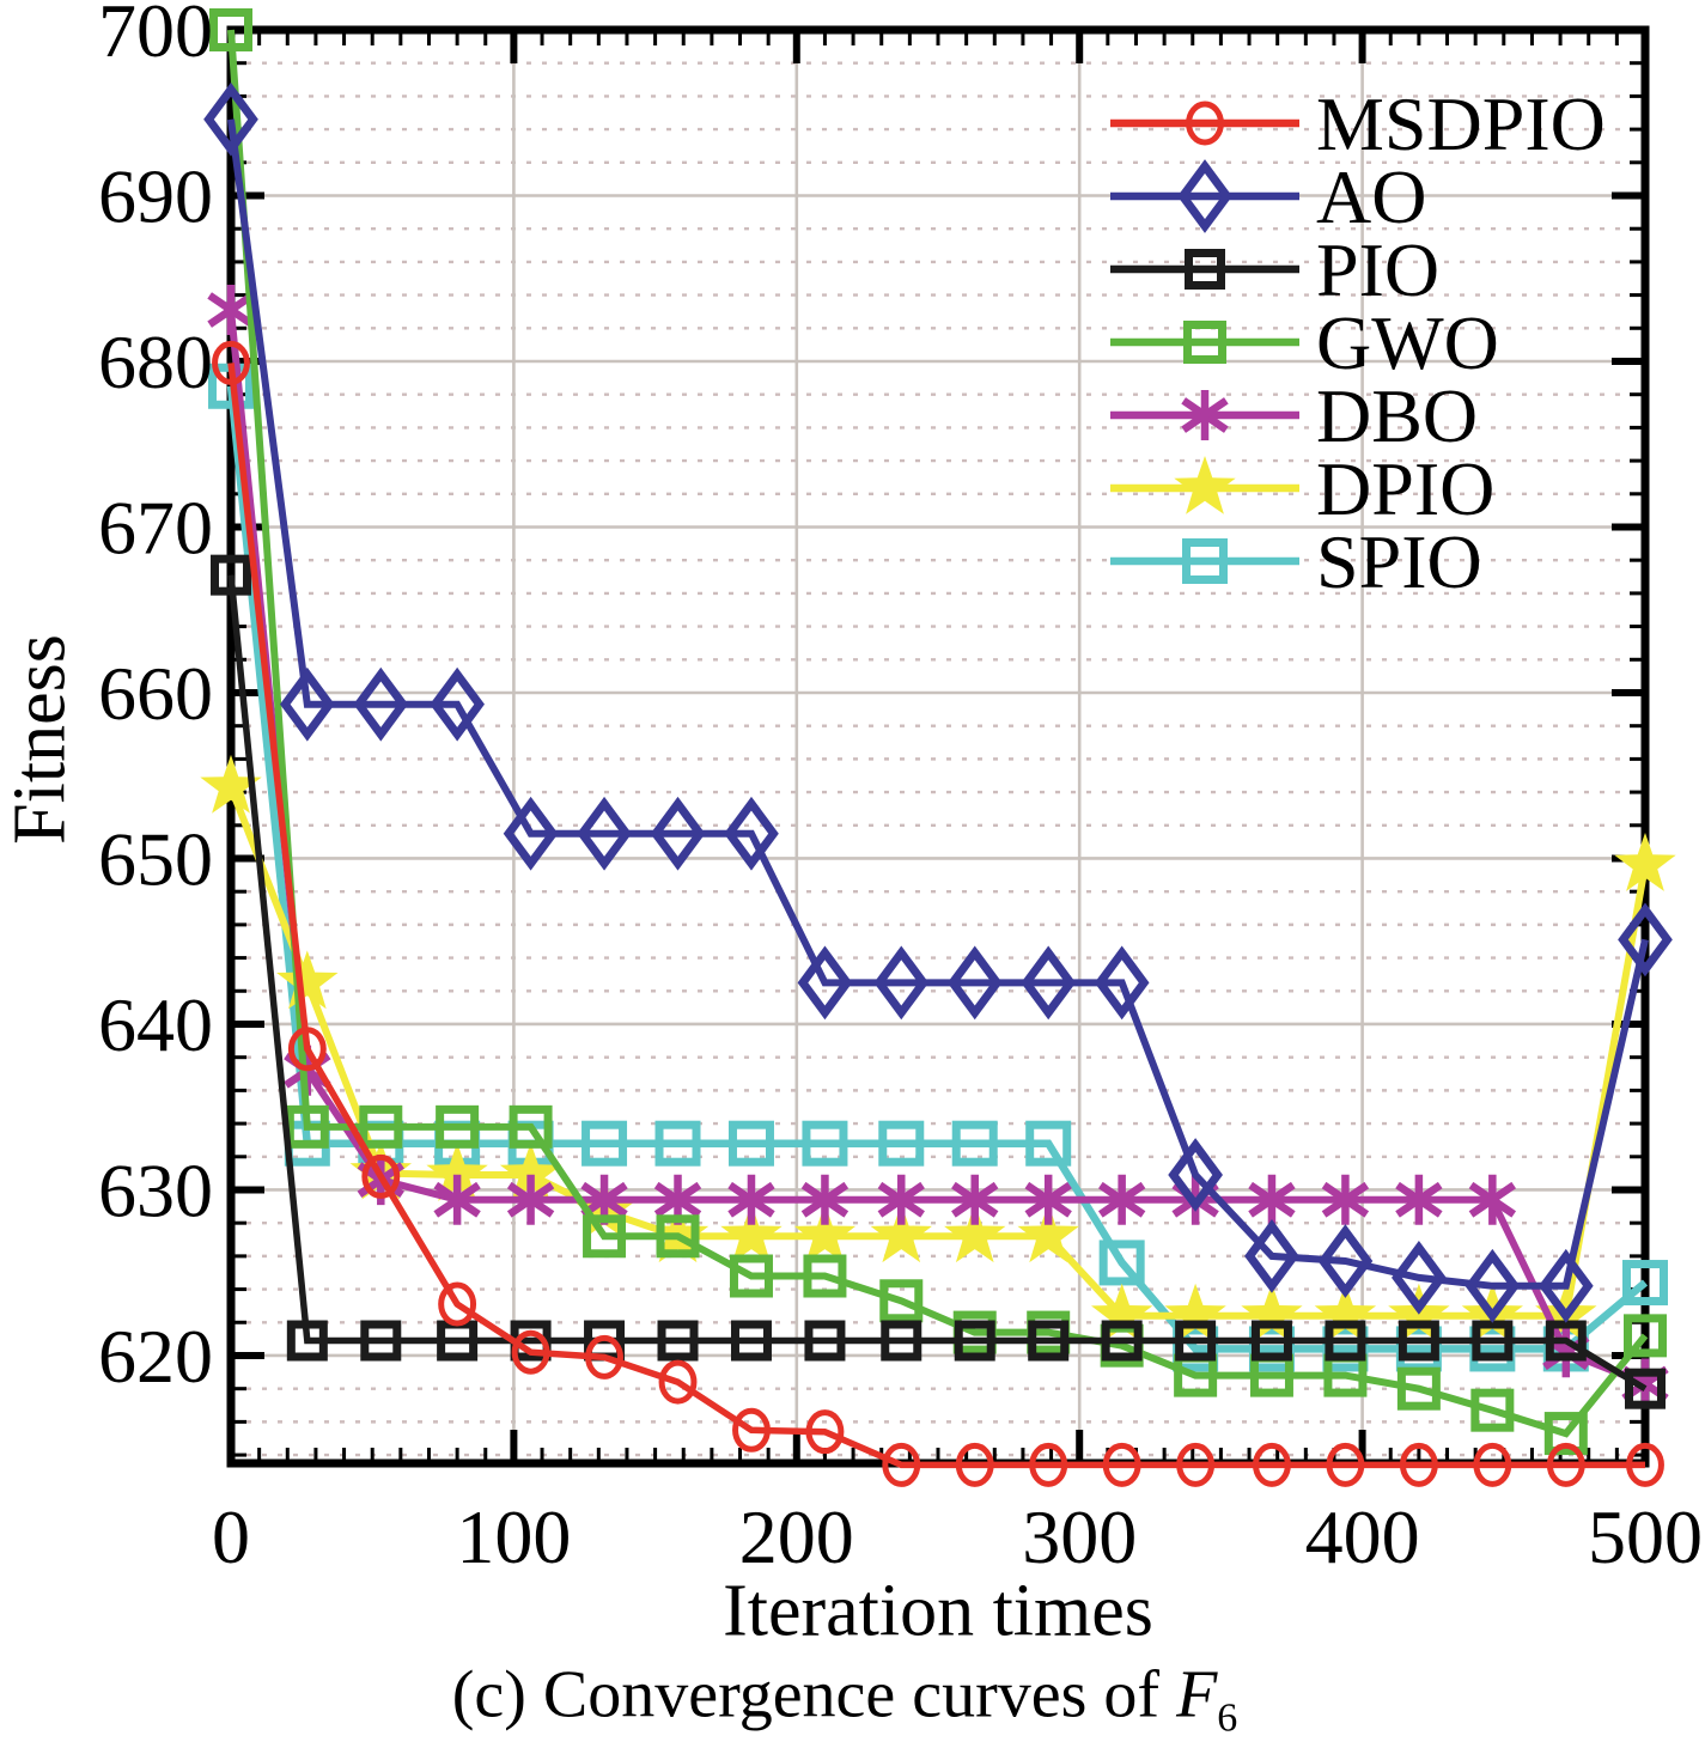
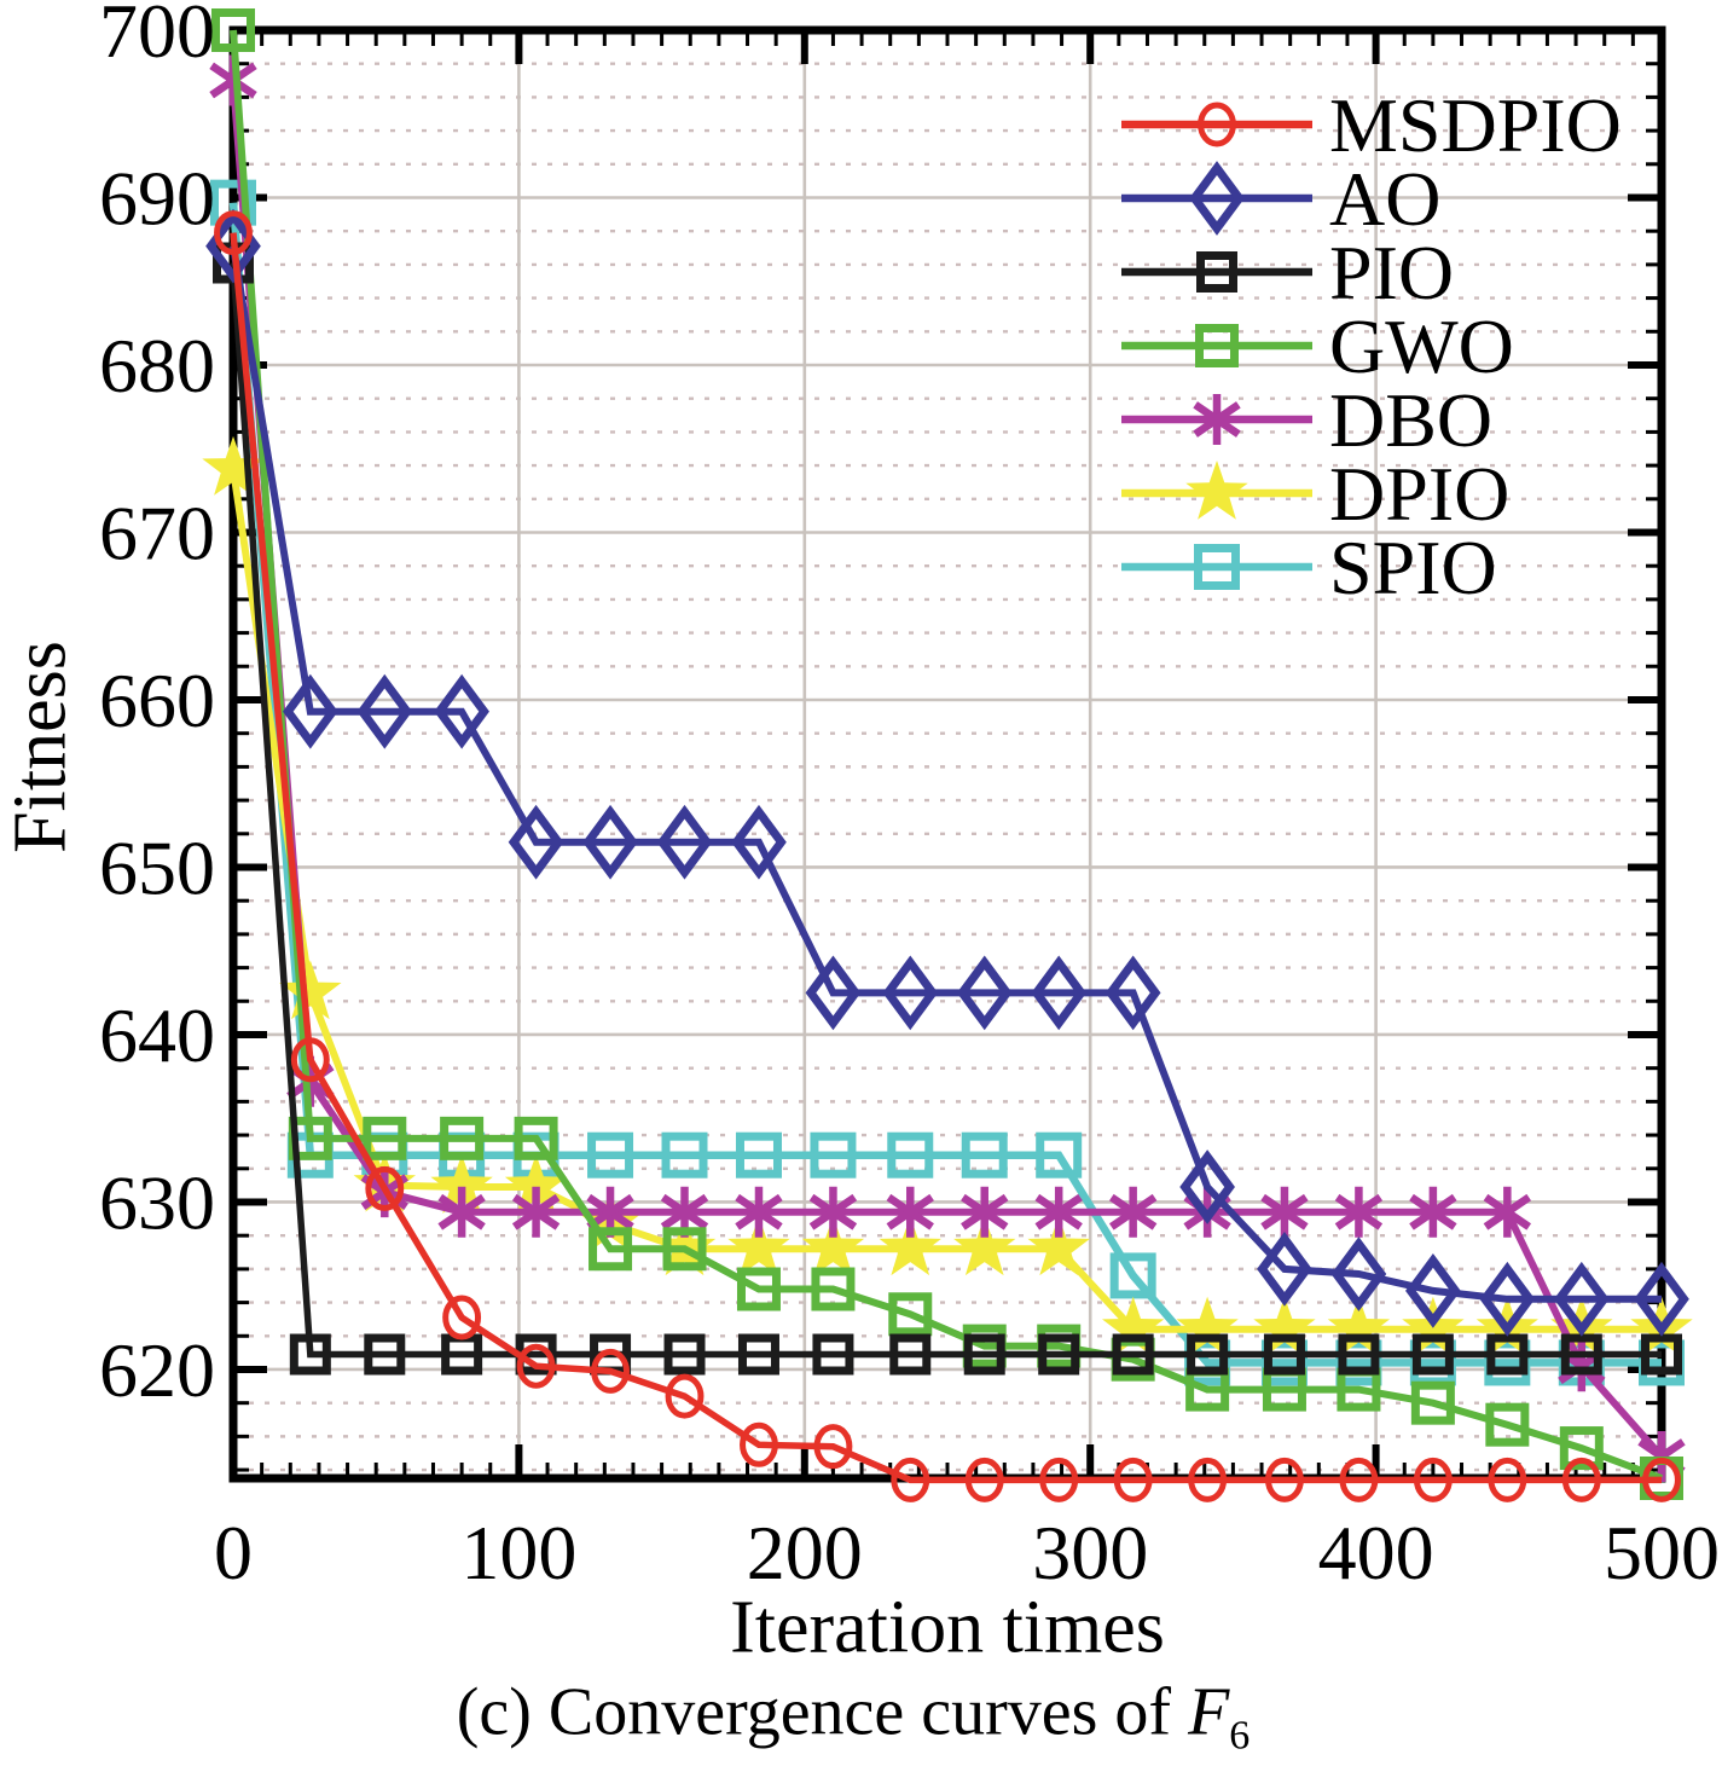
MSDPIO/0: 679.9 -> 687.9
AO/0: 694.6 -> 687.1
PIO/0: 667.1 -> 686.1
DBO/0: 683.1 -> 697.0
DPIO/0: 654.3 -> 673.8
SPIO/0: 678.5 -> 689.7
AO/500: 645.1 -> 624.2
PIO/500: 618.0 -> 620.9
GWO/500: 621.2 -> 613.5
DBO/500: 618.3 -> 614.8
DPIO/500: 649.6 -> 622.4
SPIO/500: 624.4 -> 620.4
